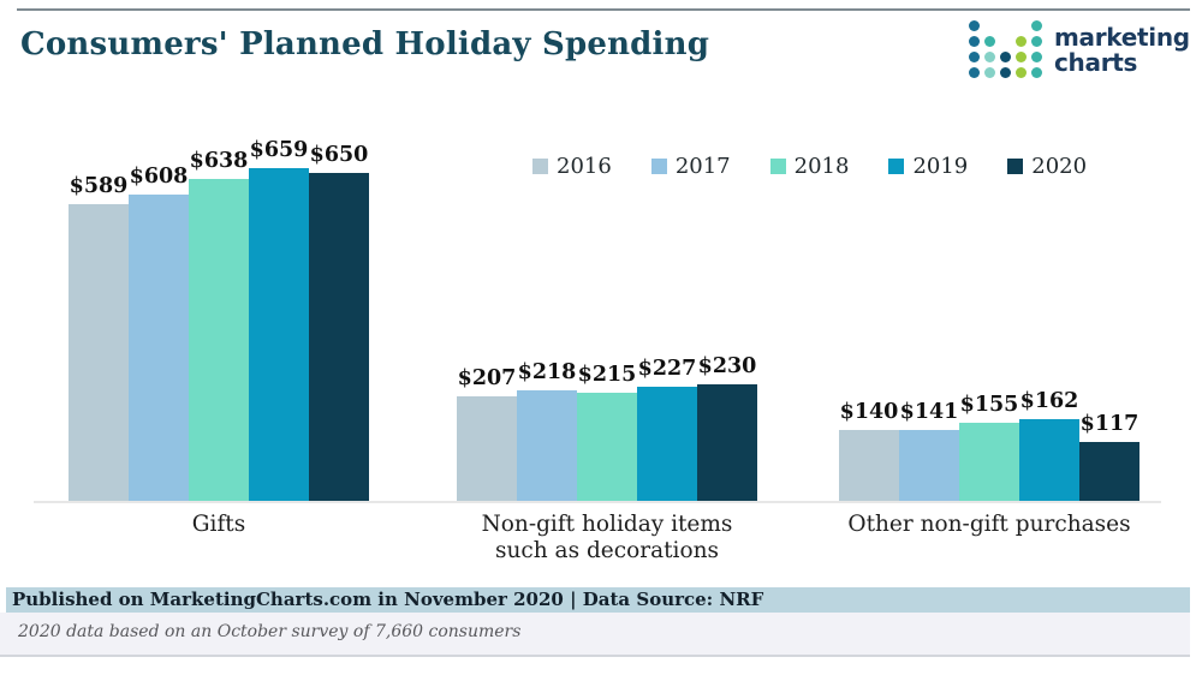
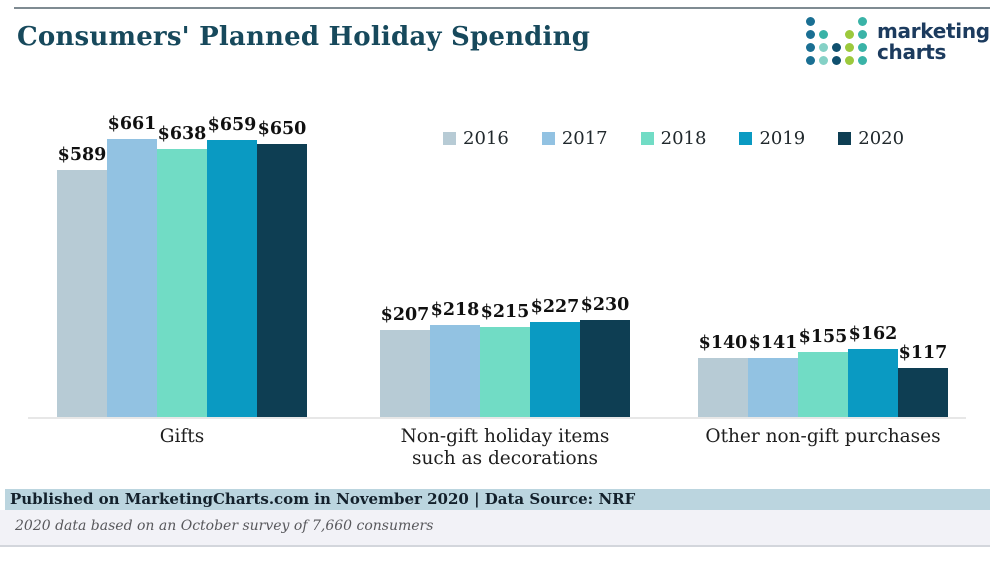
2017/Gifts: $608 -> $661
